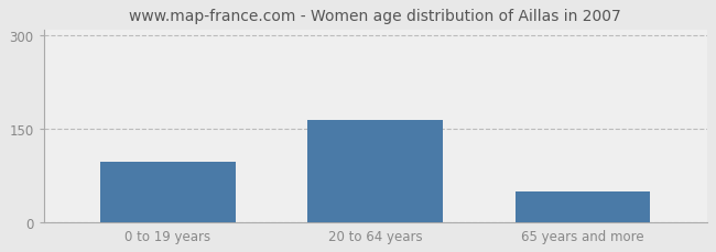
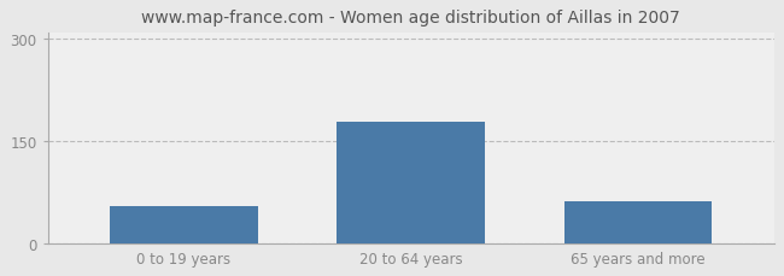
0 to 19 years: 98 -> 55
20 to 64 years: 164 -> 178
65 years and more: 50 -> 62
